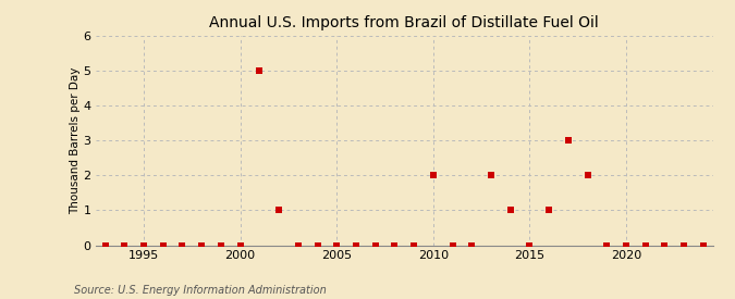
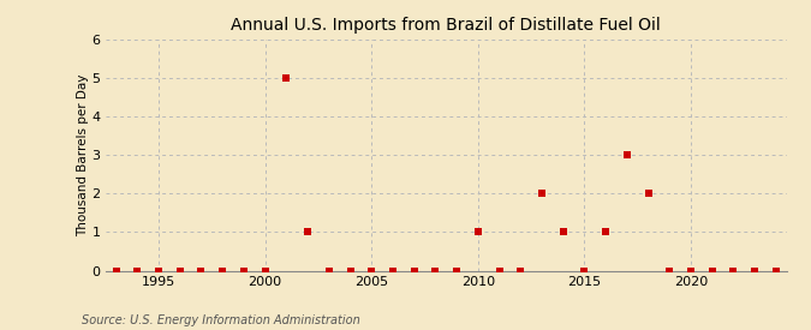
2010: 2 -> 1
